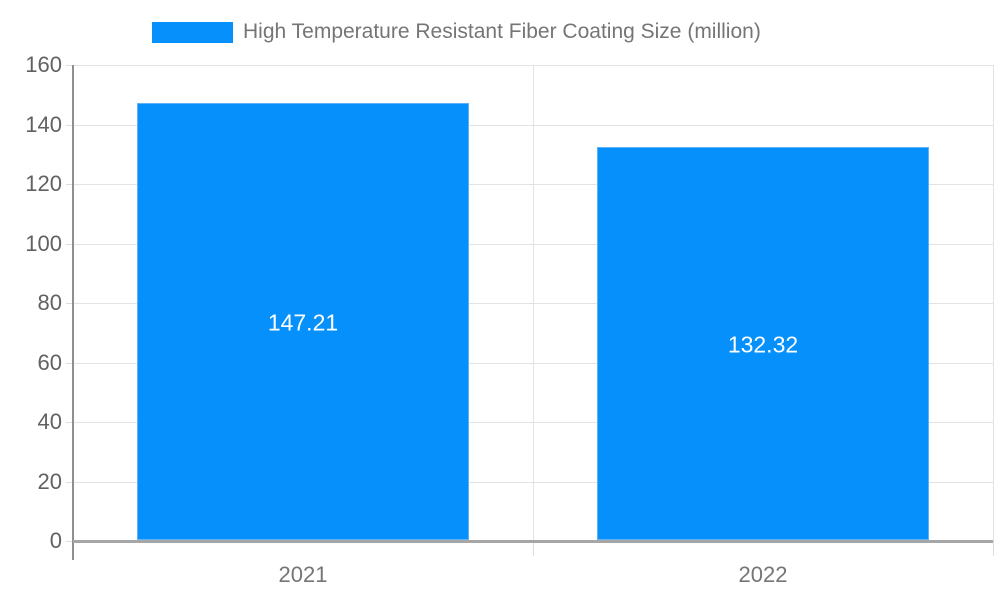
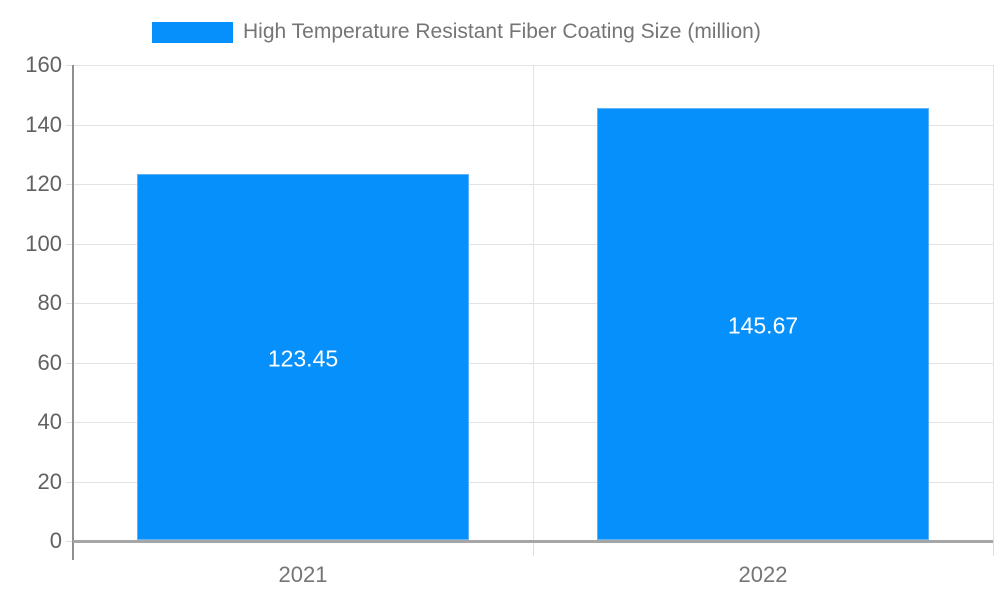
2021: 147.21 -> 123.45
2022: 132.32 -> 145.67
